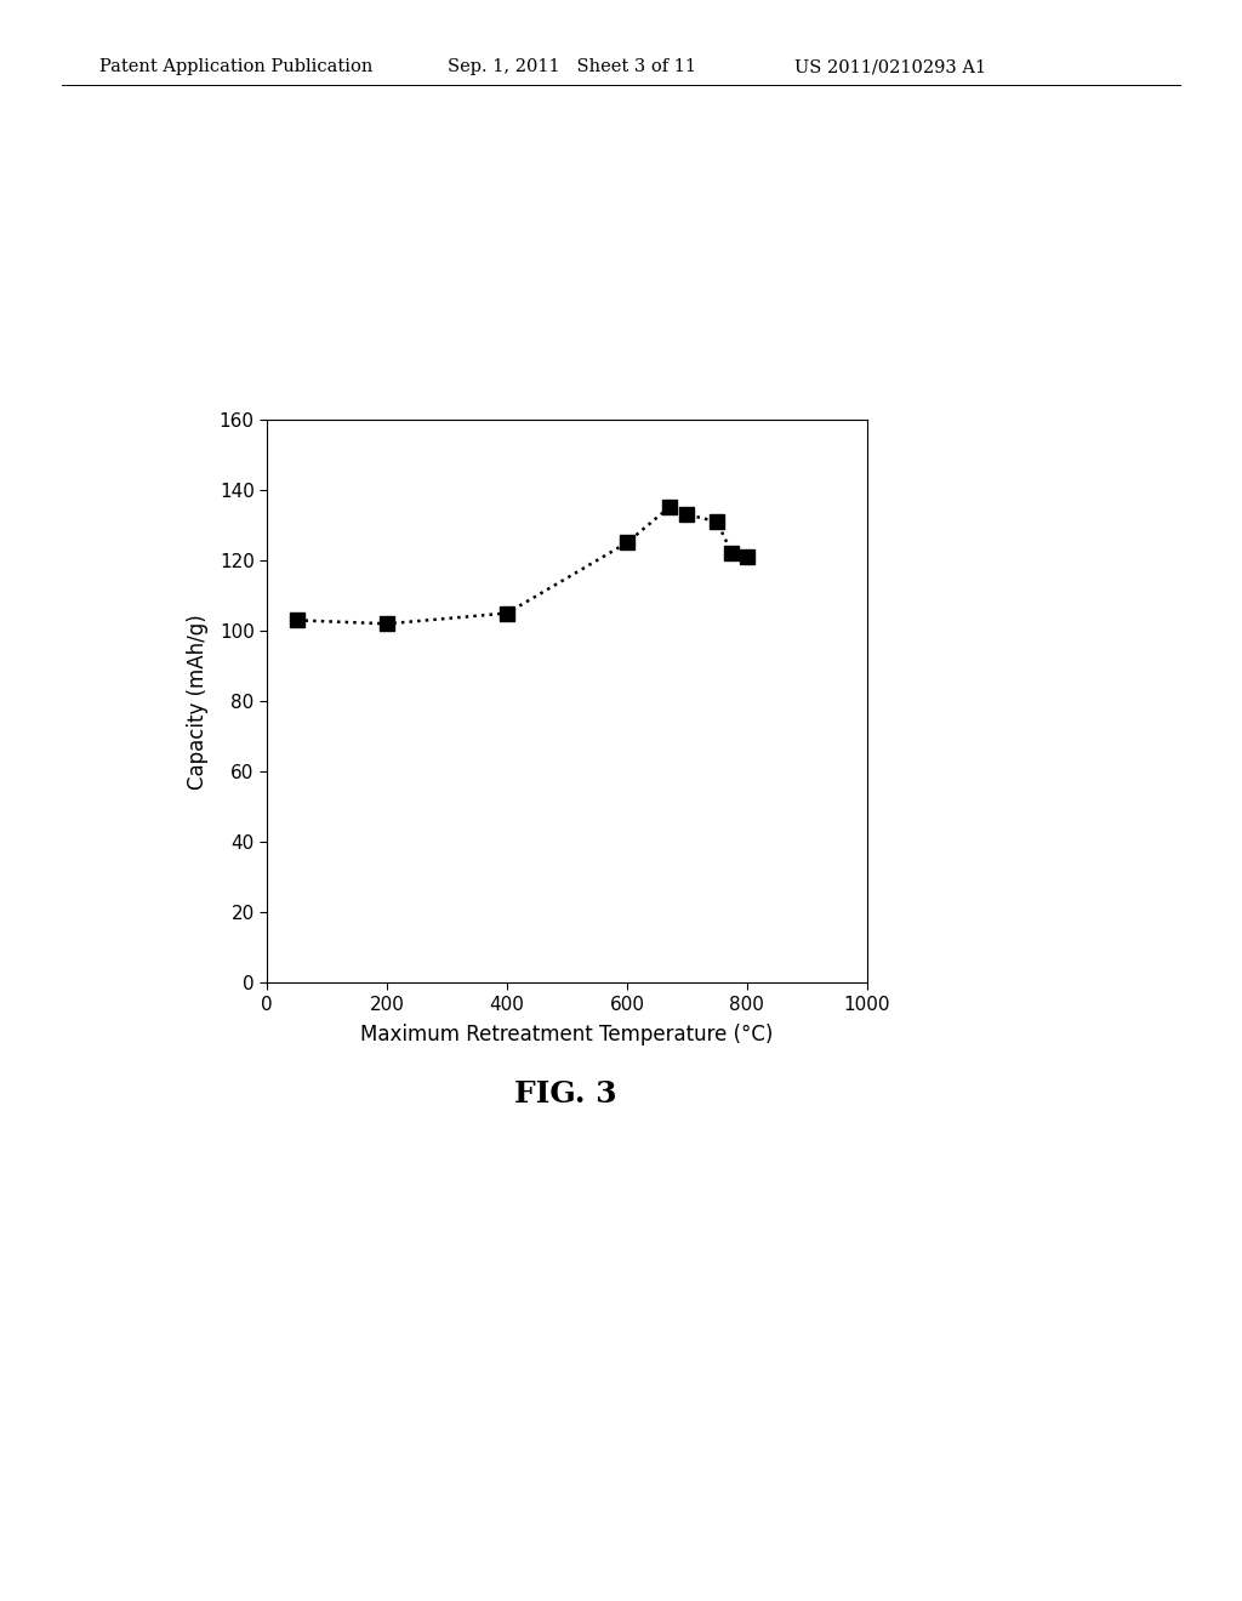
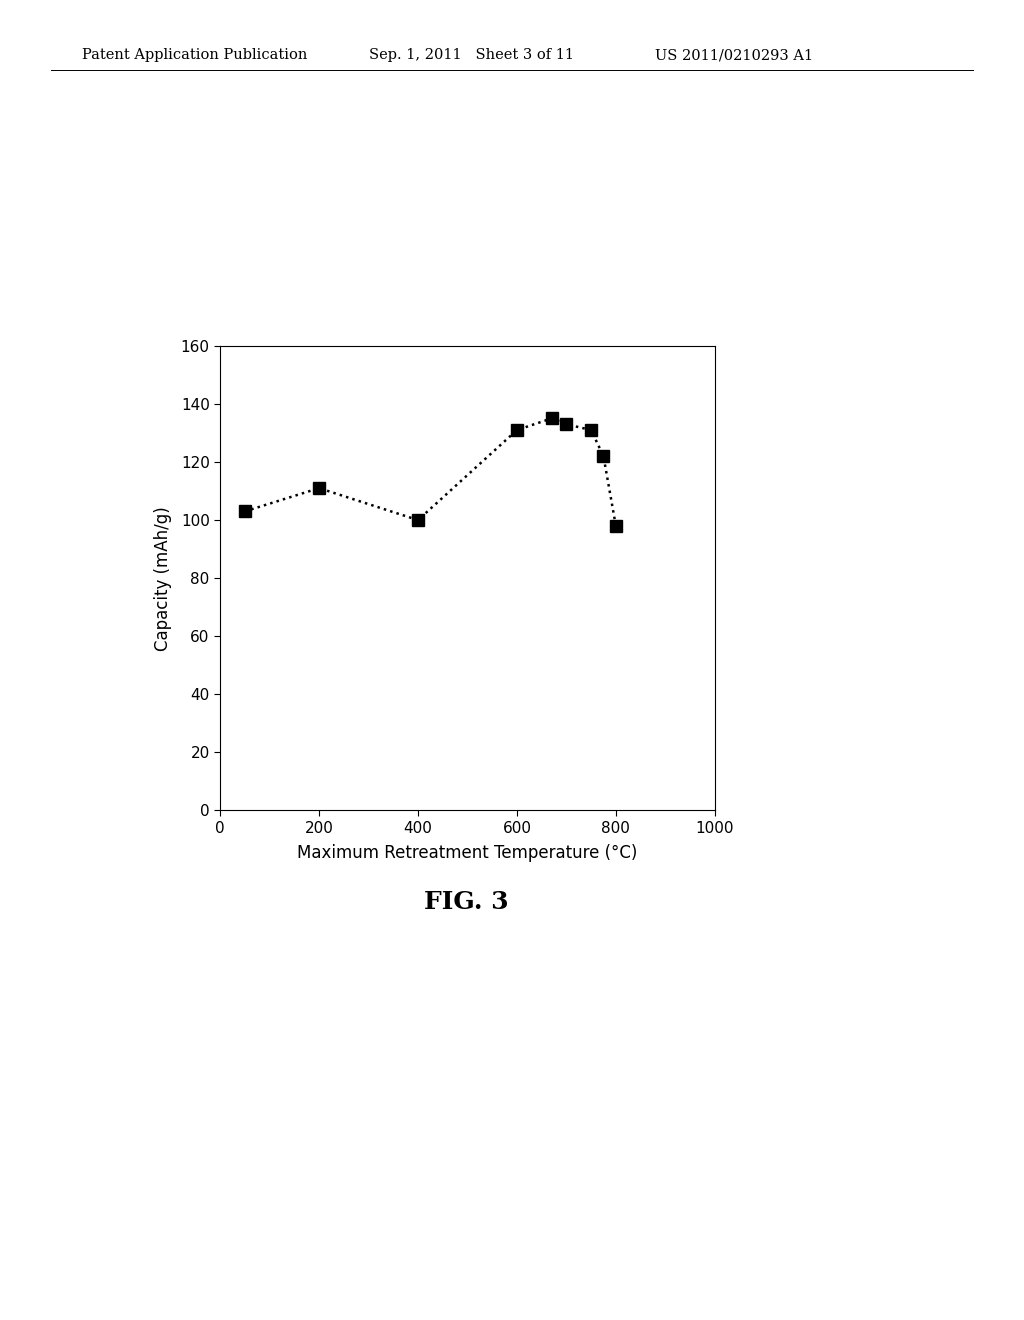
200: 102 -> 111
400: 105 -> 100
600: 125 -> 131
800: 121 -> 98
